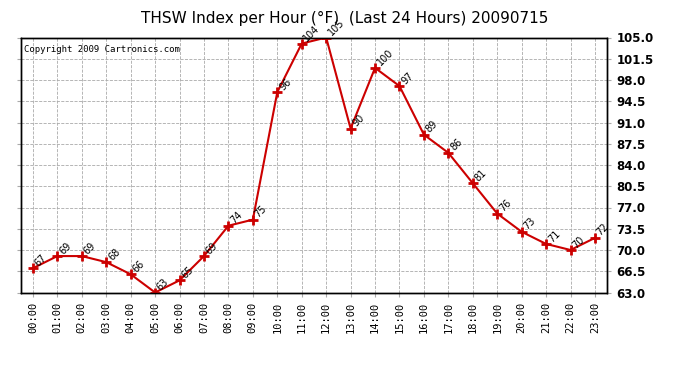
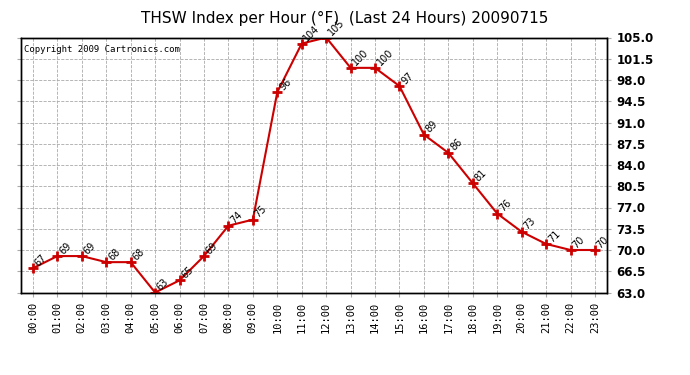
04:00: 66 -> 68
13:00: 90 -> 100
23:00: 72 -> 70
